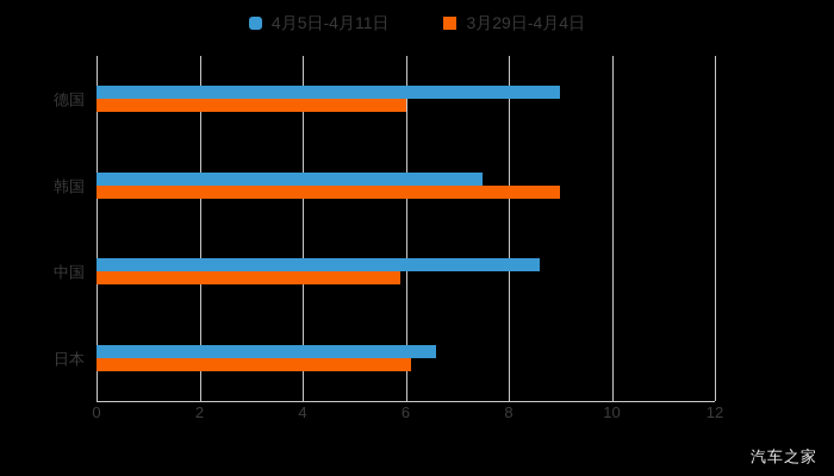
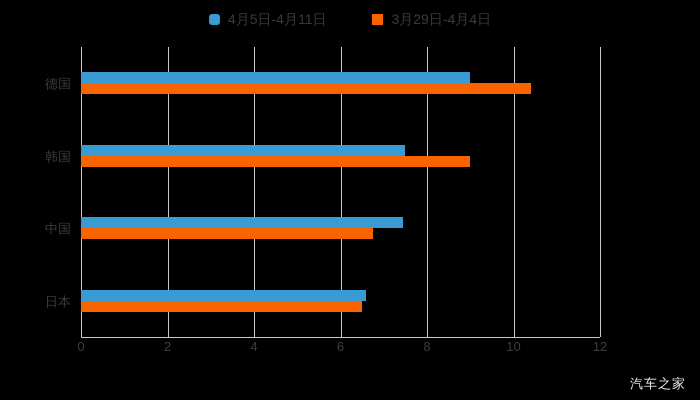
3月29日-4月4日/德国: 6.0 -> 10.4
4月5日-4月11日/中国: 8.6 -> 7.5
3月29日-4月4日/中国: 5.9 -> 6.8
3月29日-4月4日/日本: 6.1 -> 6.5
